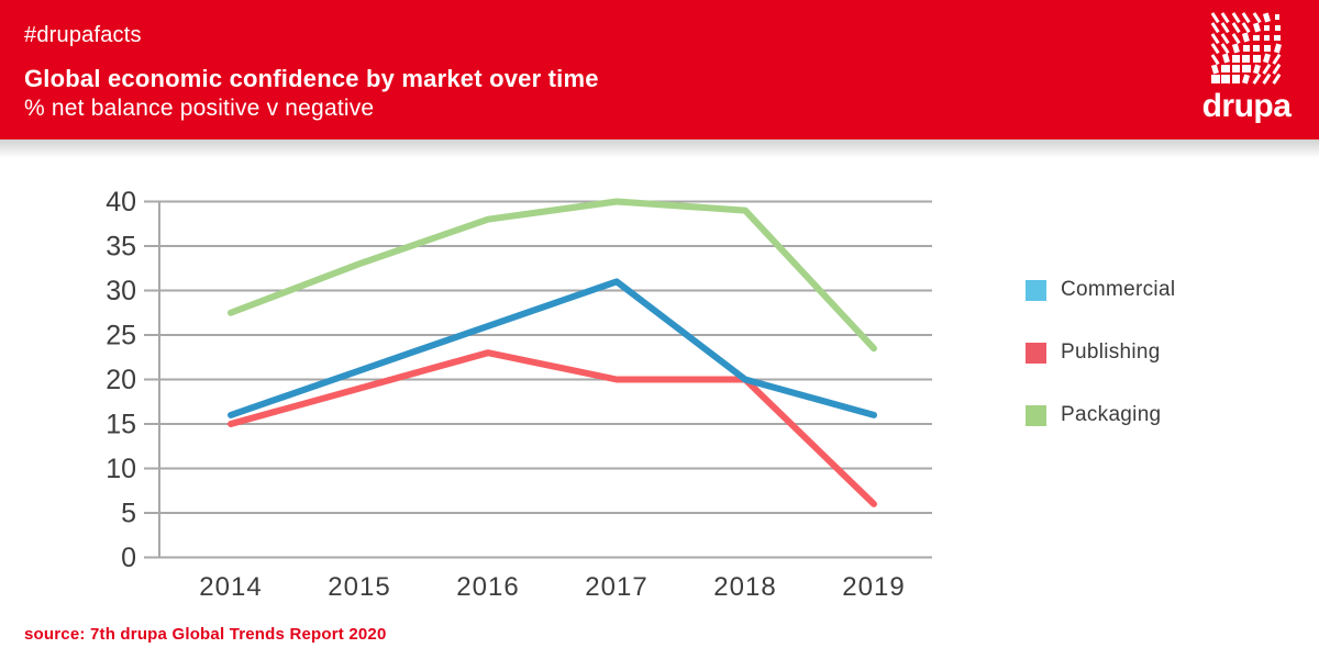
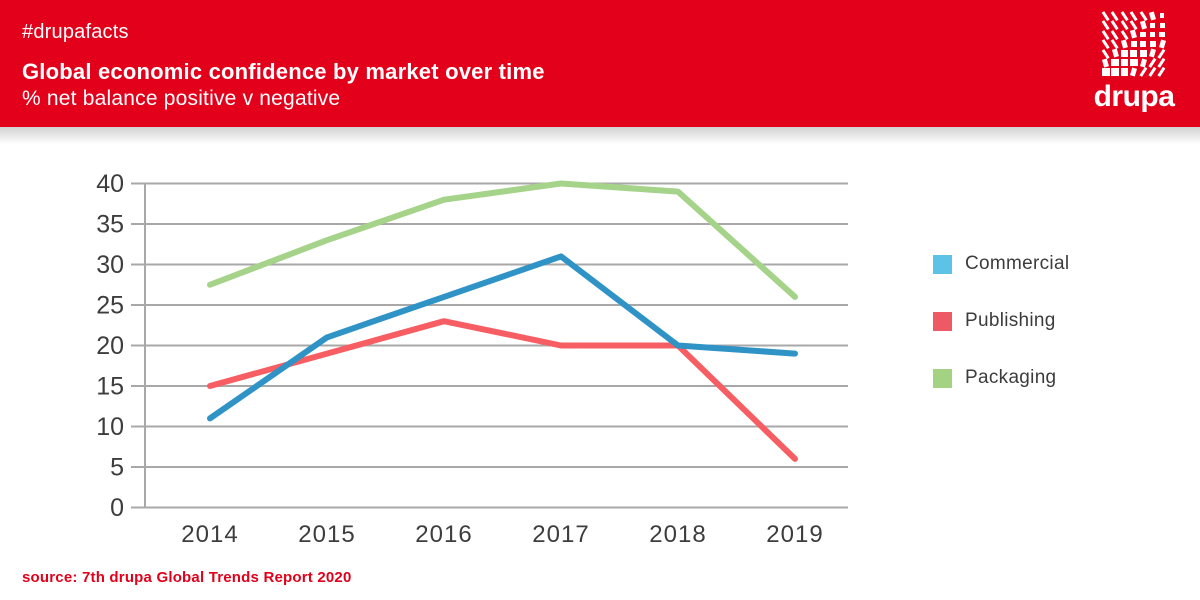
Commercial/2014: 16 -> 11
Commercial/2019: 16 -> 19
Packaging/2019: 24 -> 26
